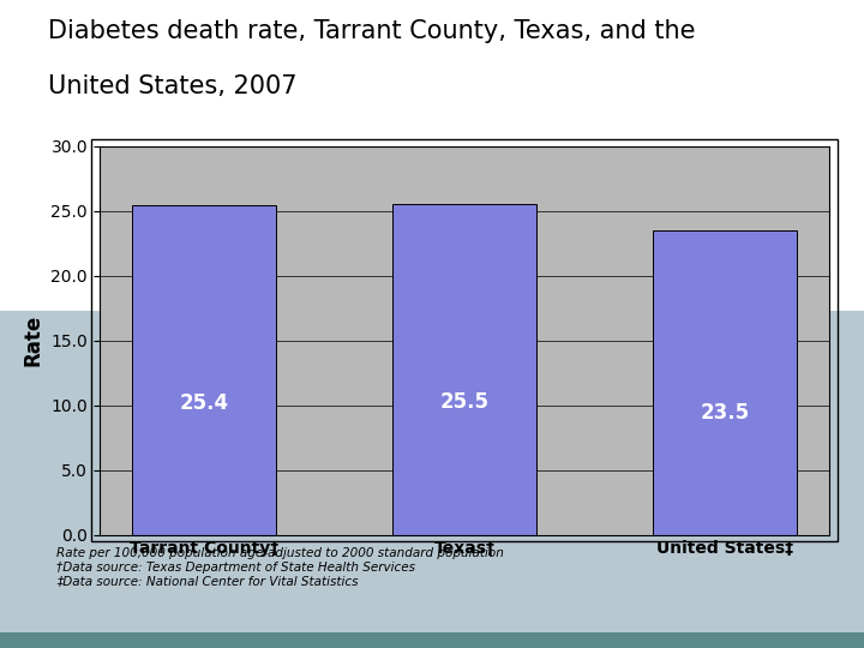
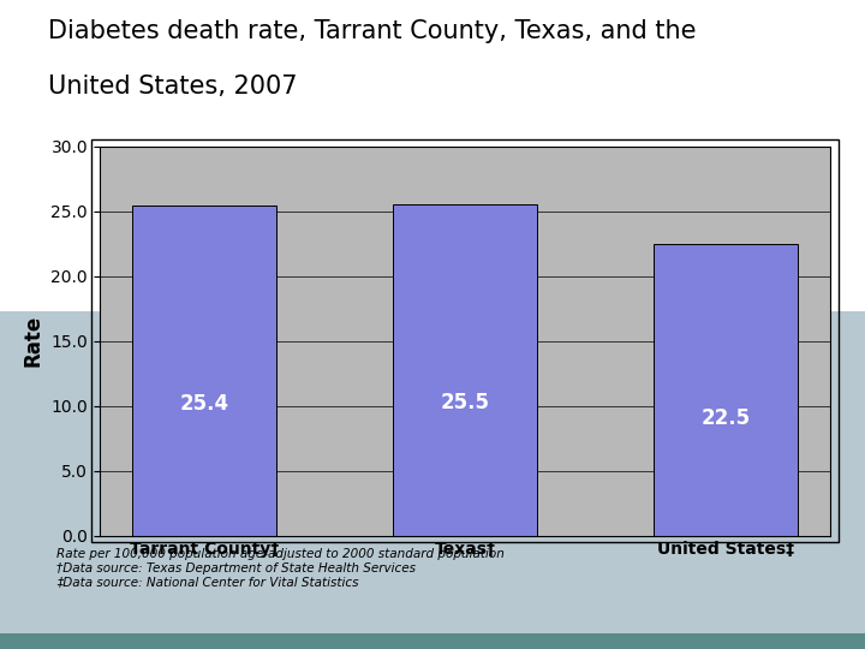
United States‡: 23.5 -> 22.5
